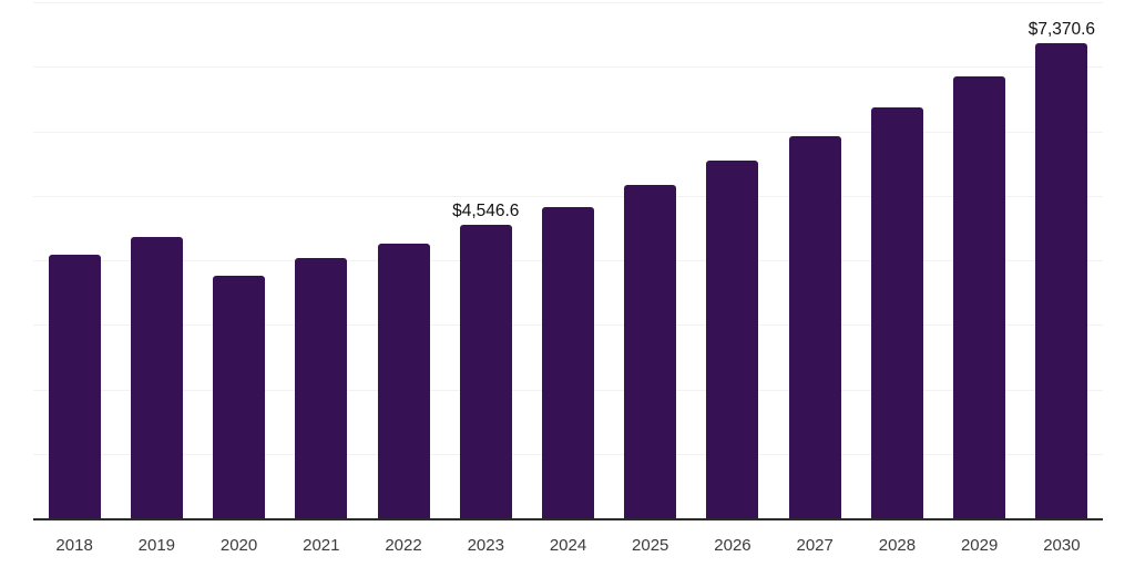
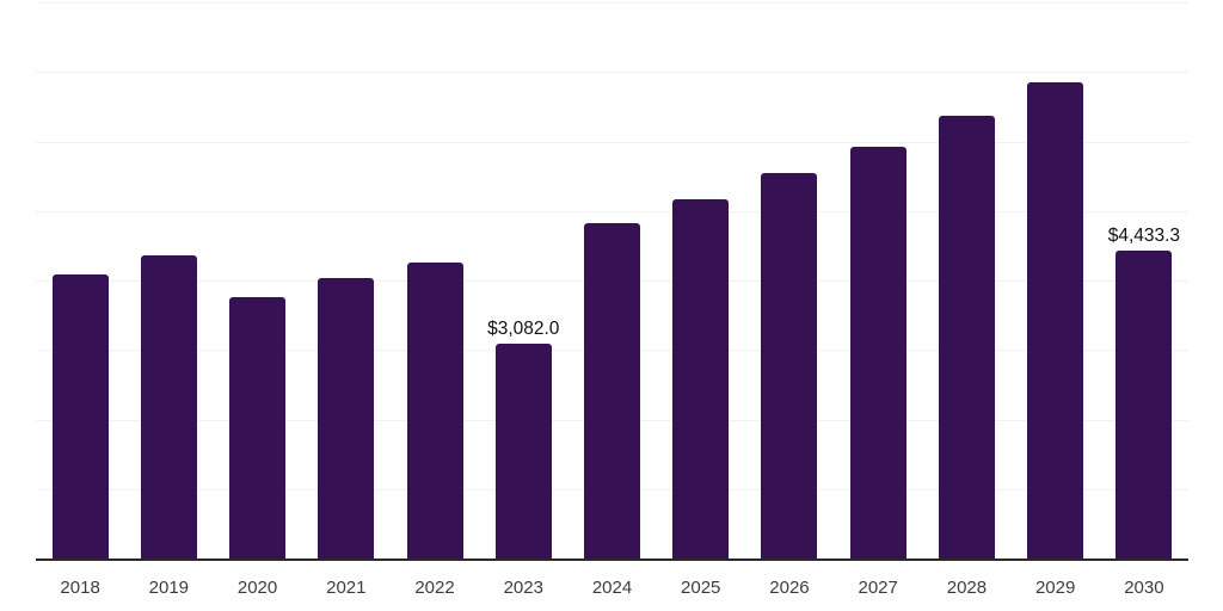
2023: $4,546.6 -> $3,082.0
2030: $7,370.6 -> $4,433.3
